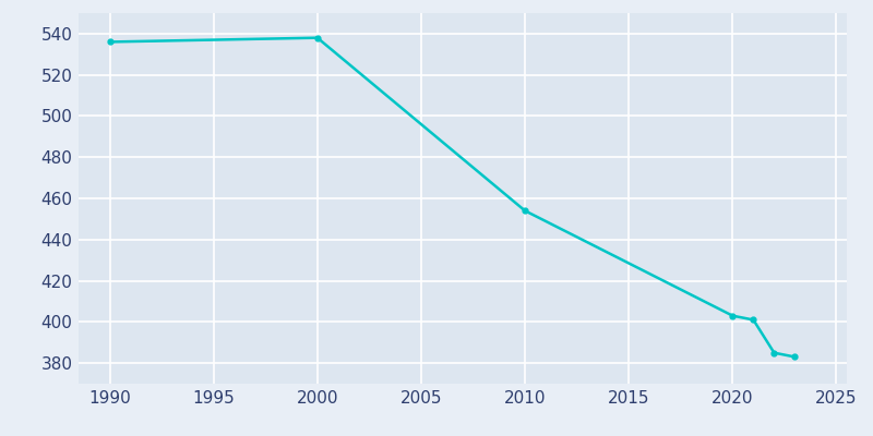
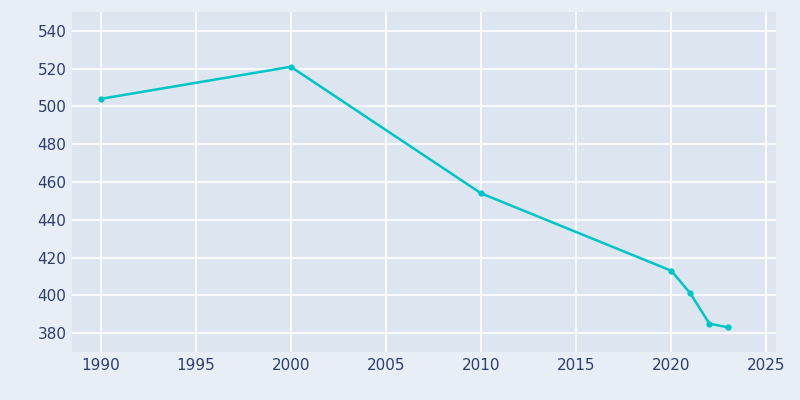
1990: 536 -> 504
2000: 538 -> 521
2020: 403 -> 413
